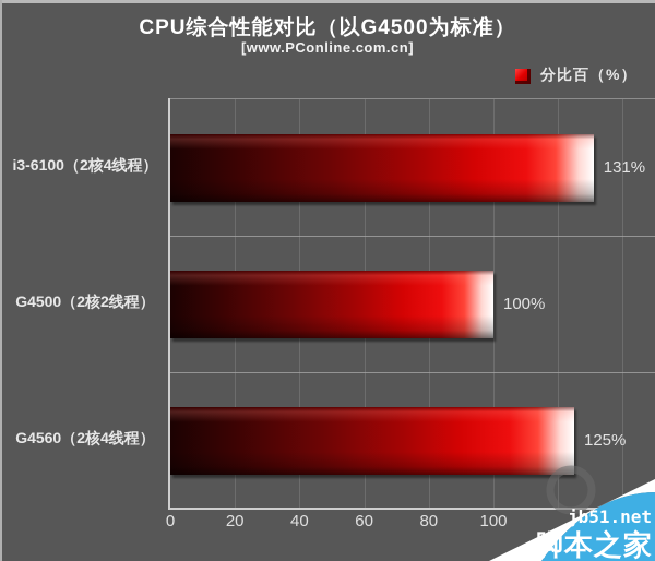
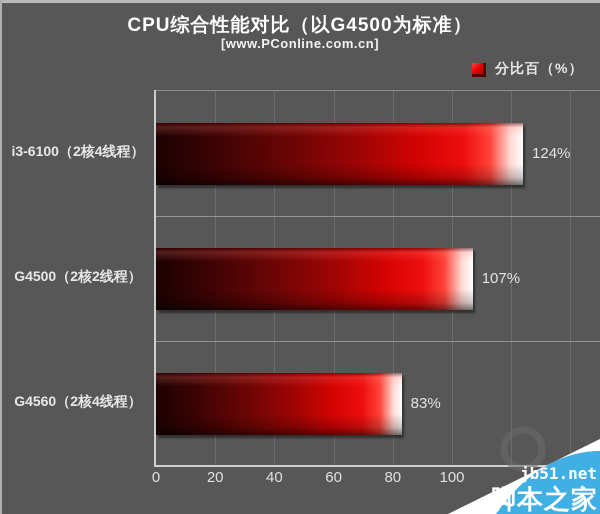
i3-6100（2核4线程）: 131% -> 124%
G4500（2核2线程）: 100% -> 107%
G4560（2核4线程）: 125% -> 83%
